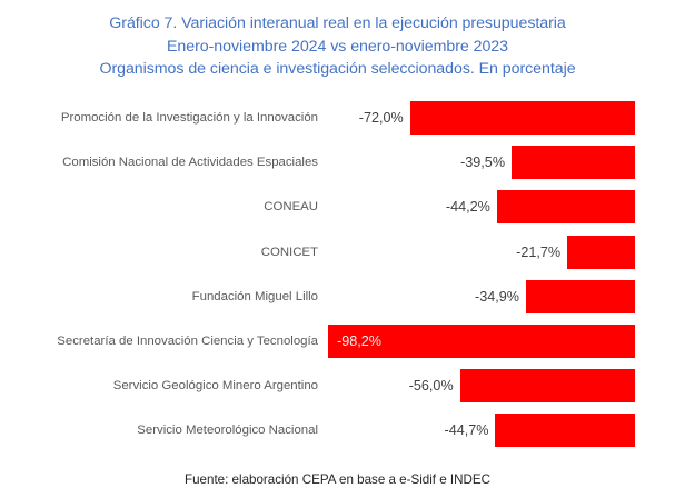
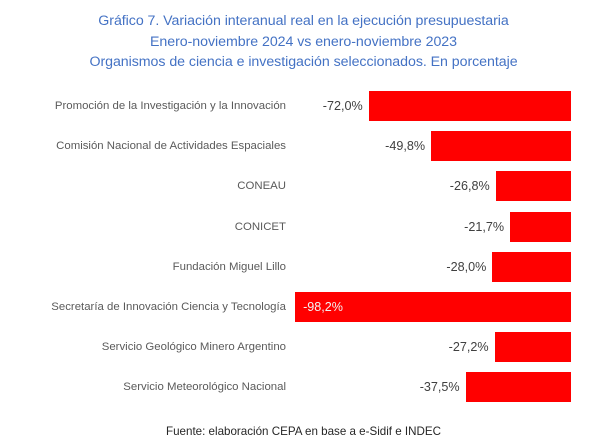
Comisión Nacional de Actividades Espaciales: -39,5% -> -49,8%
CONEAU: -44,2% -> -26,8%
Fundación Miguel Lillo: -34,9% -> -28,0%
Servicio Geológico Minero Argentino: -56,0% -> -27,2%
Servicio Meteorológico Nacional: -44,7% -> -37,5%
